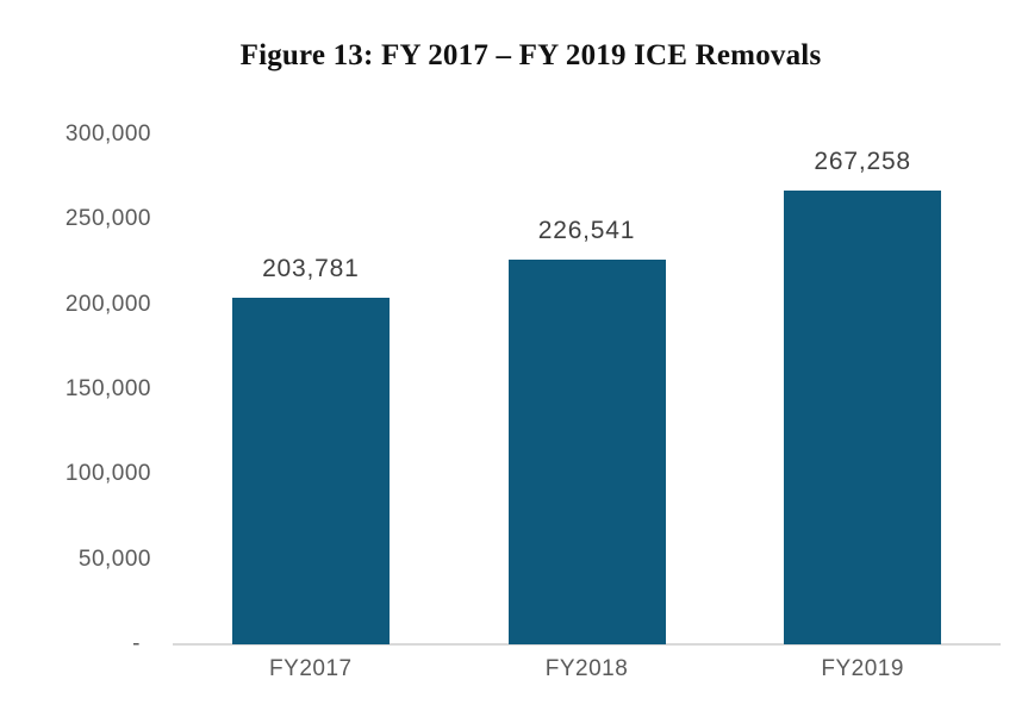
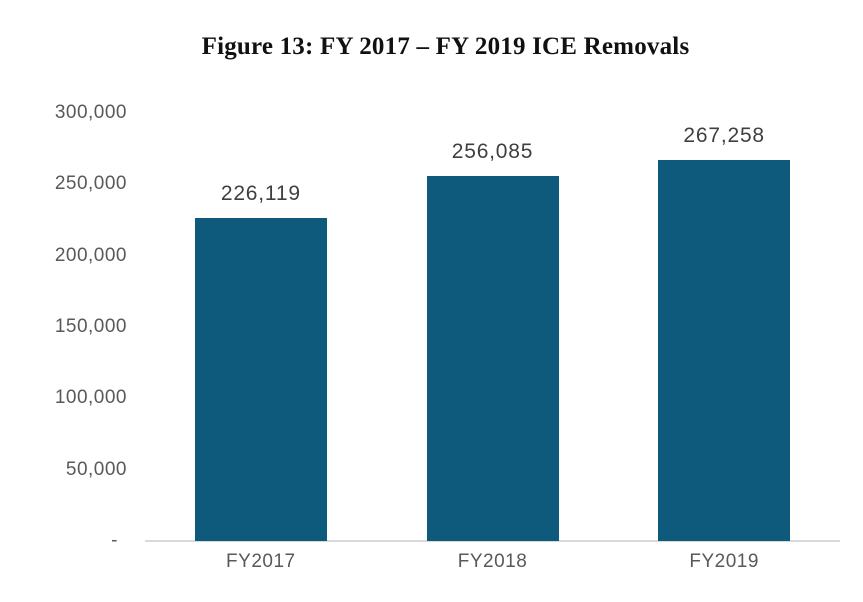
FY2017: 203,781 -> 226,119
FY2018: 226,541 -> 256,085
